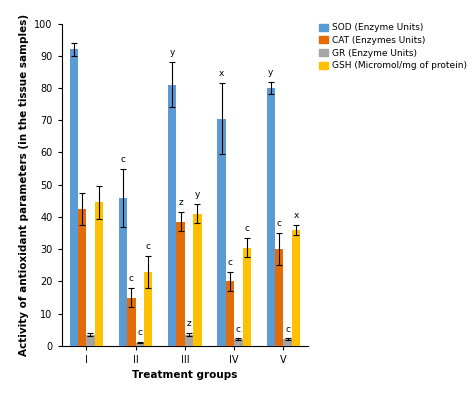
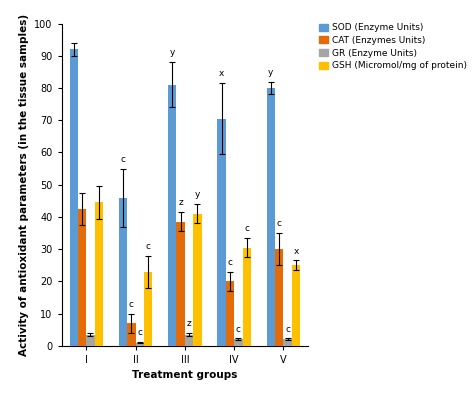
CAT (Enzymes Units)/II: 15.0 -> 7.0
GSH (Micromol/mg of protein)/V: 36.0 -> 25.0
